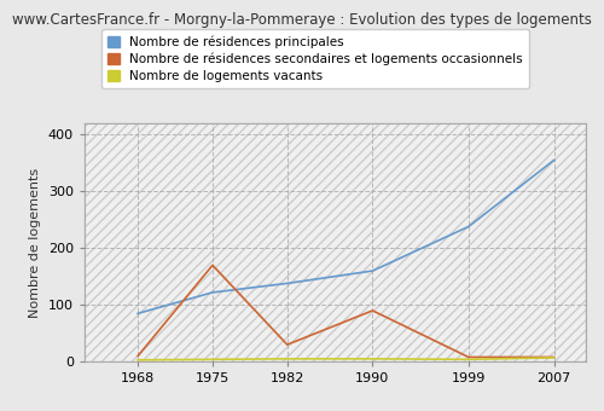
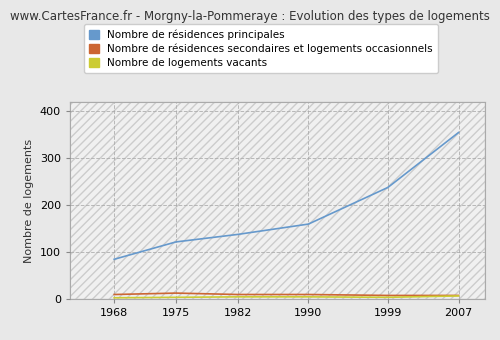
Nombre de résidences secondaires et logements occasionnels/1975: 170 -> 13
Nombre de résidences secondaires et logements occasionnels/1982: 30 -> 10
Nombre de résidences secondaires et logements occasionnels/1990: 90 -> 10
